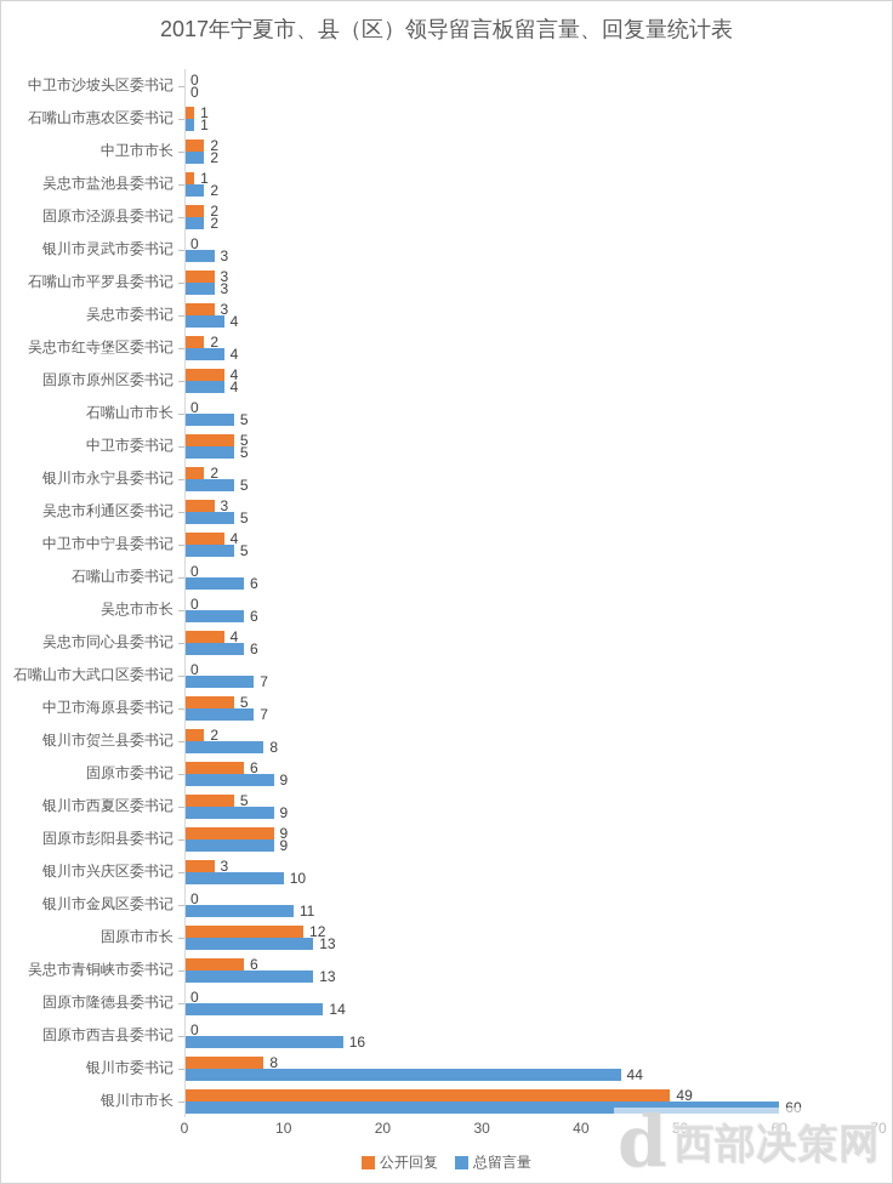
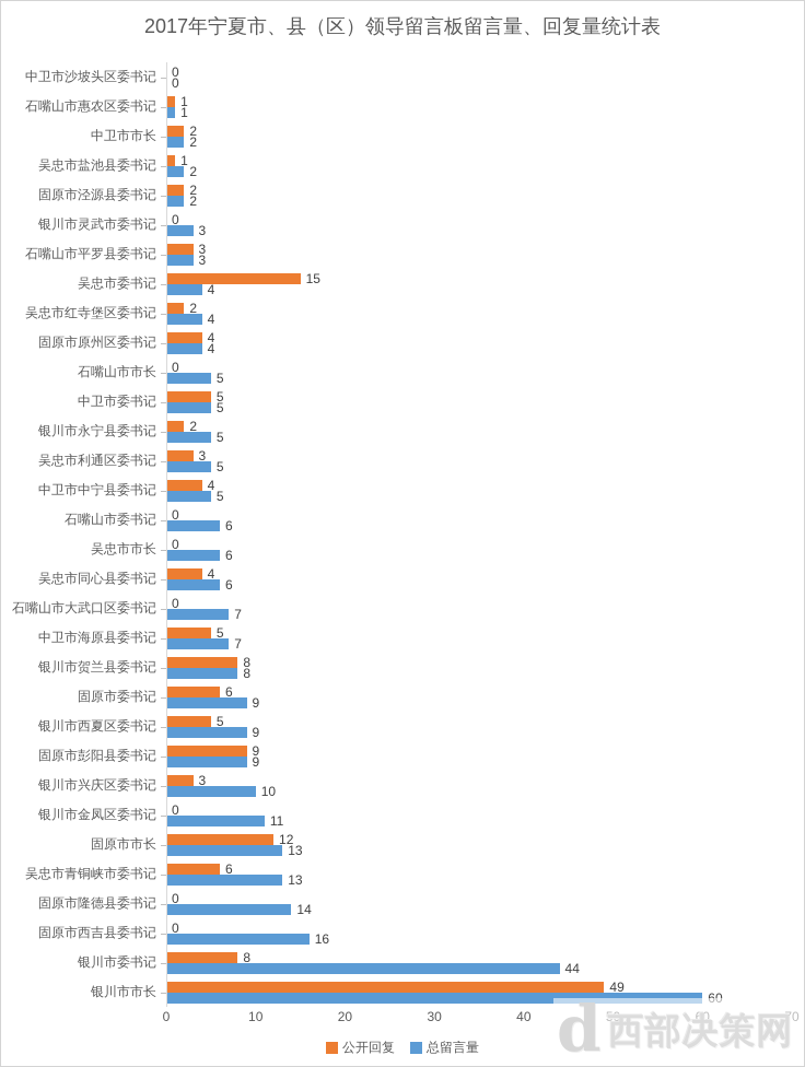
公开回复/吴忠市委书记: 3 -> 15
公开回复/银川市贺兰县委书记: 2 -> 8
